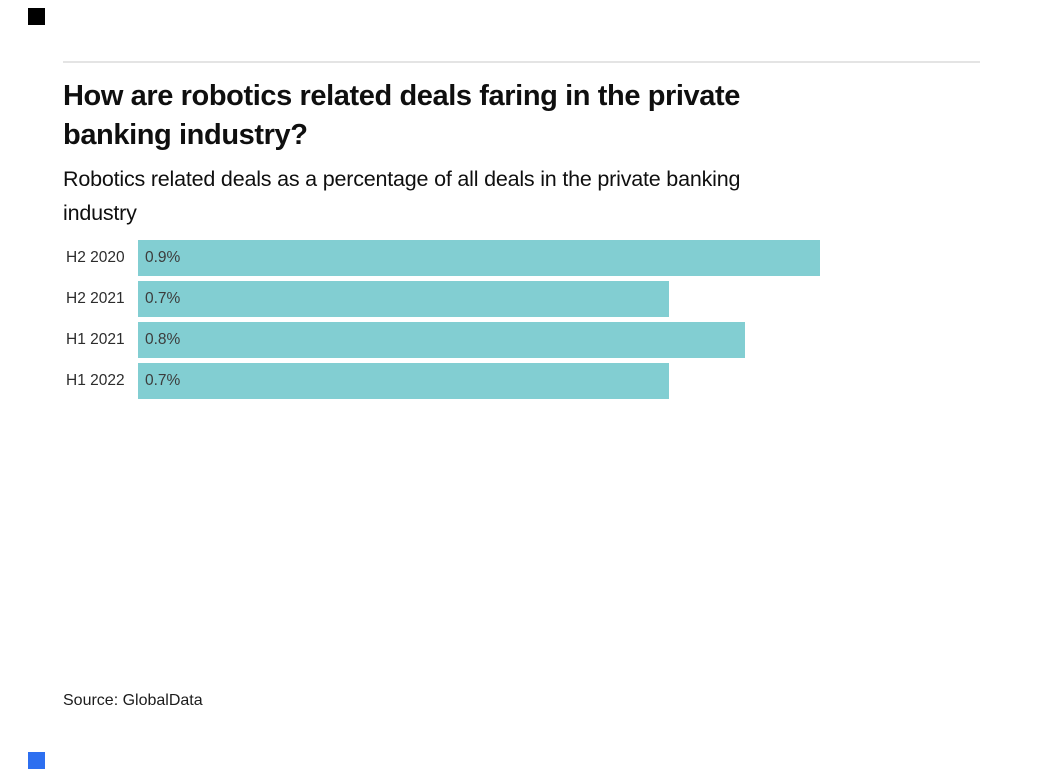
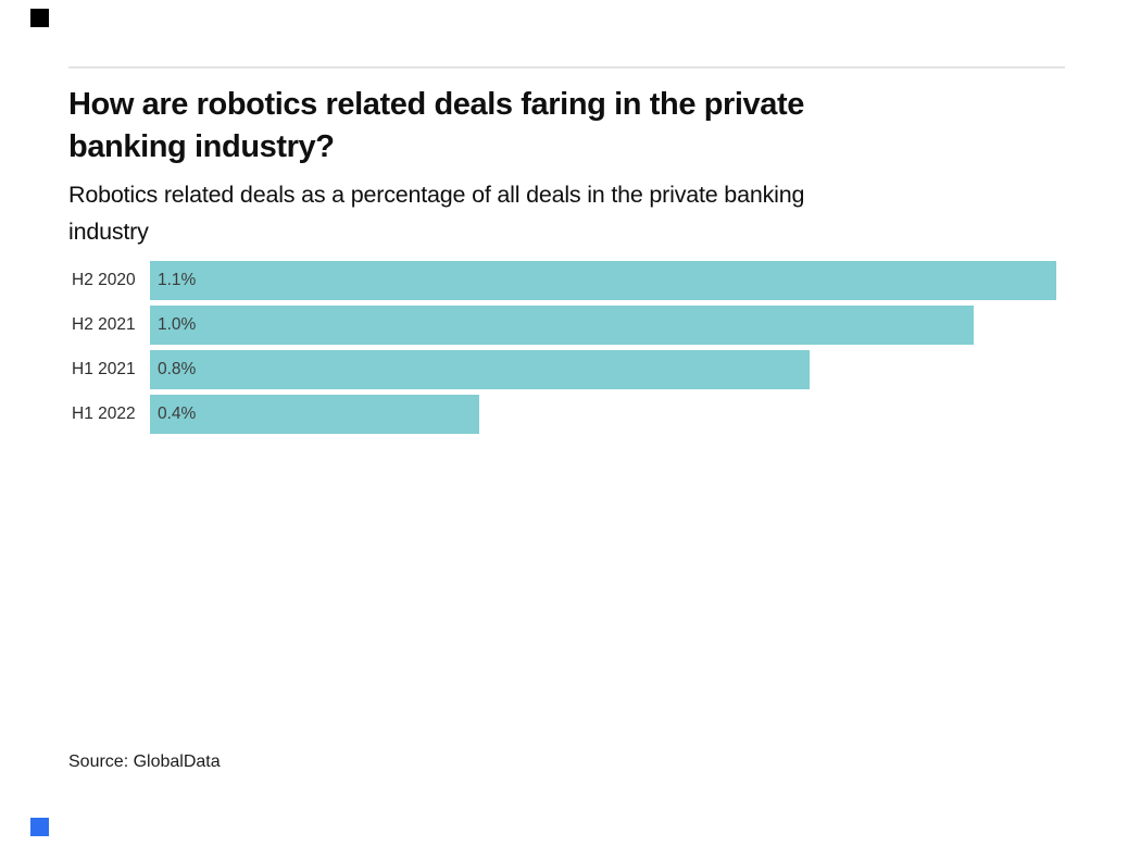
H2 2020: 0.9% -> 1.1%
H2 2021: 0.7% -> 1.0%
H1 2022: 0.7% -> 0.4%
